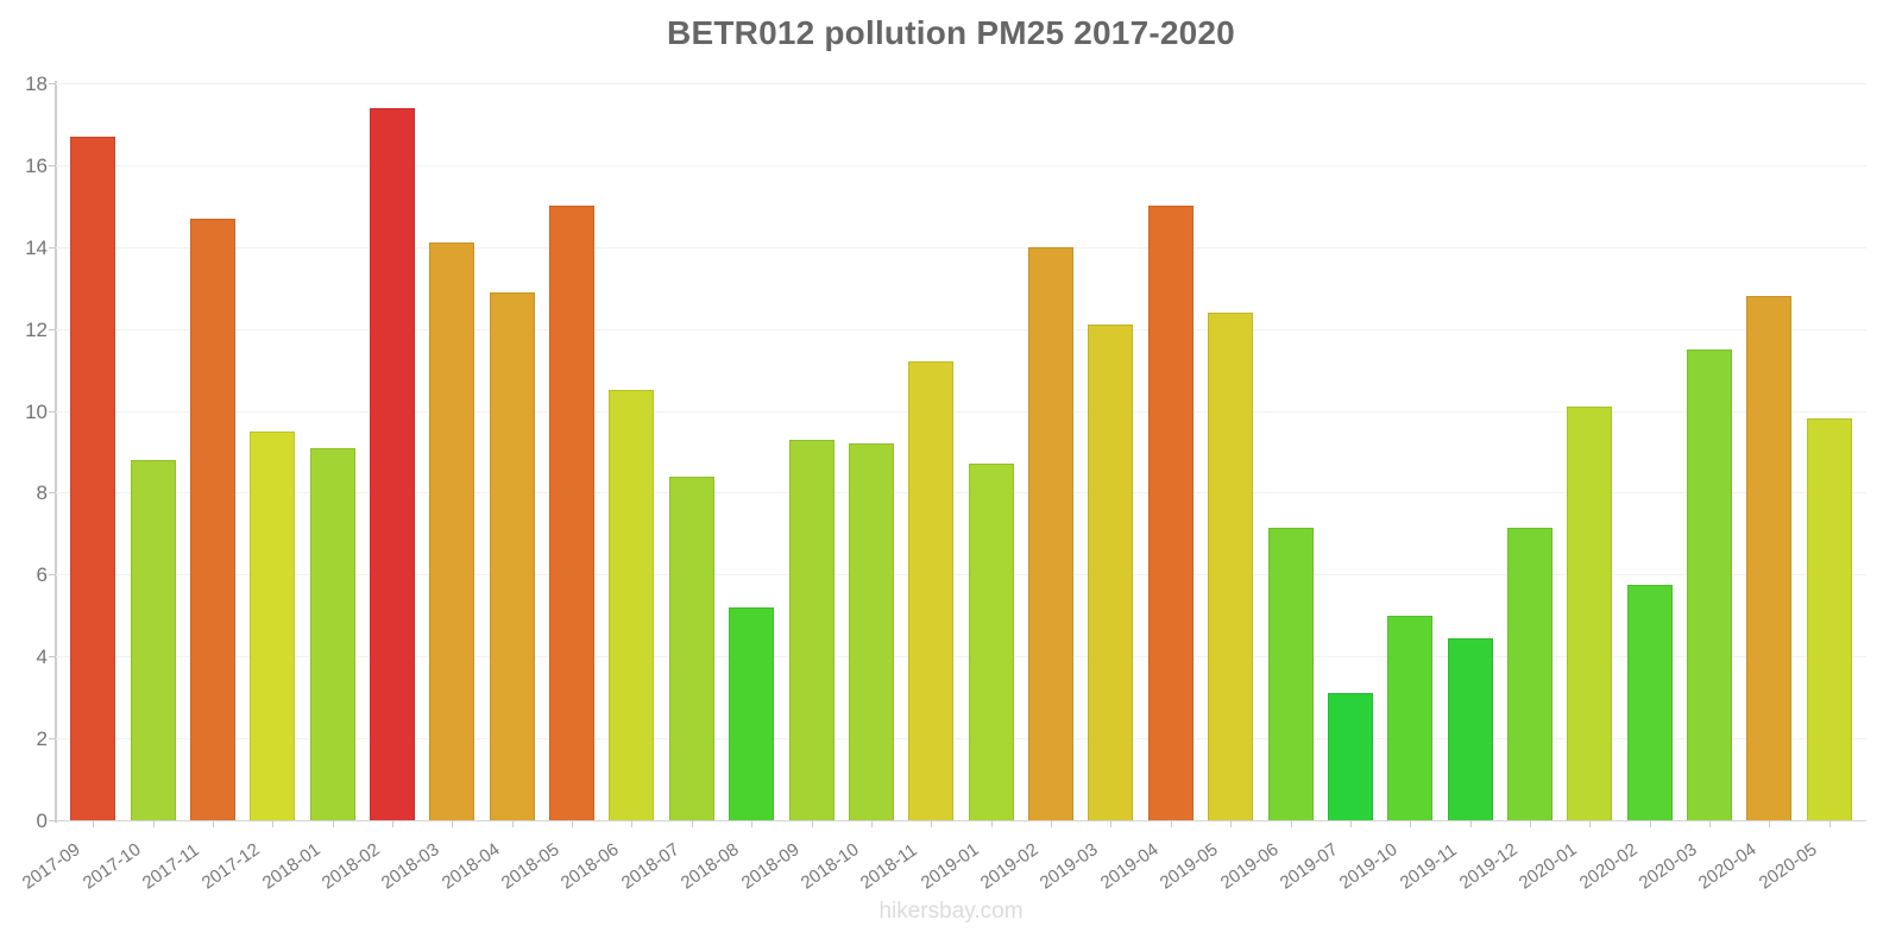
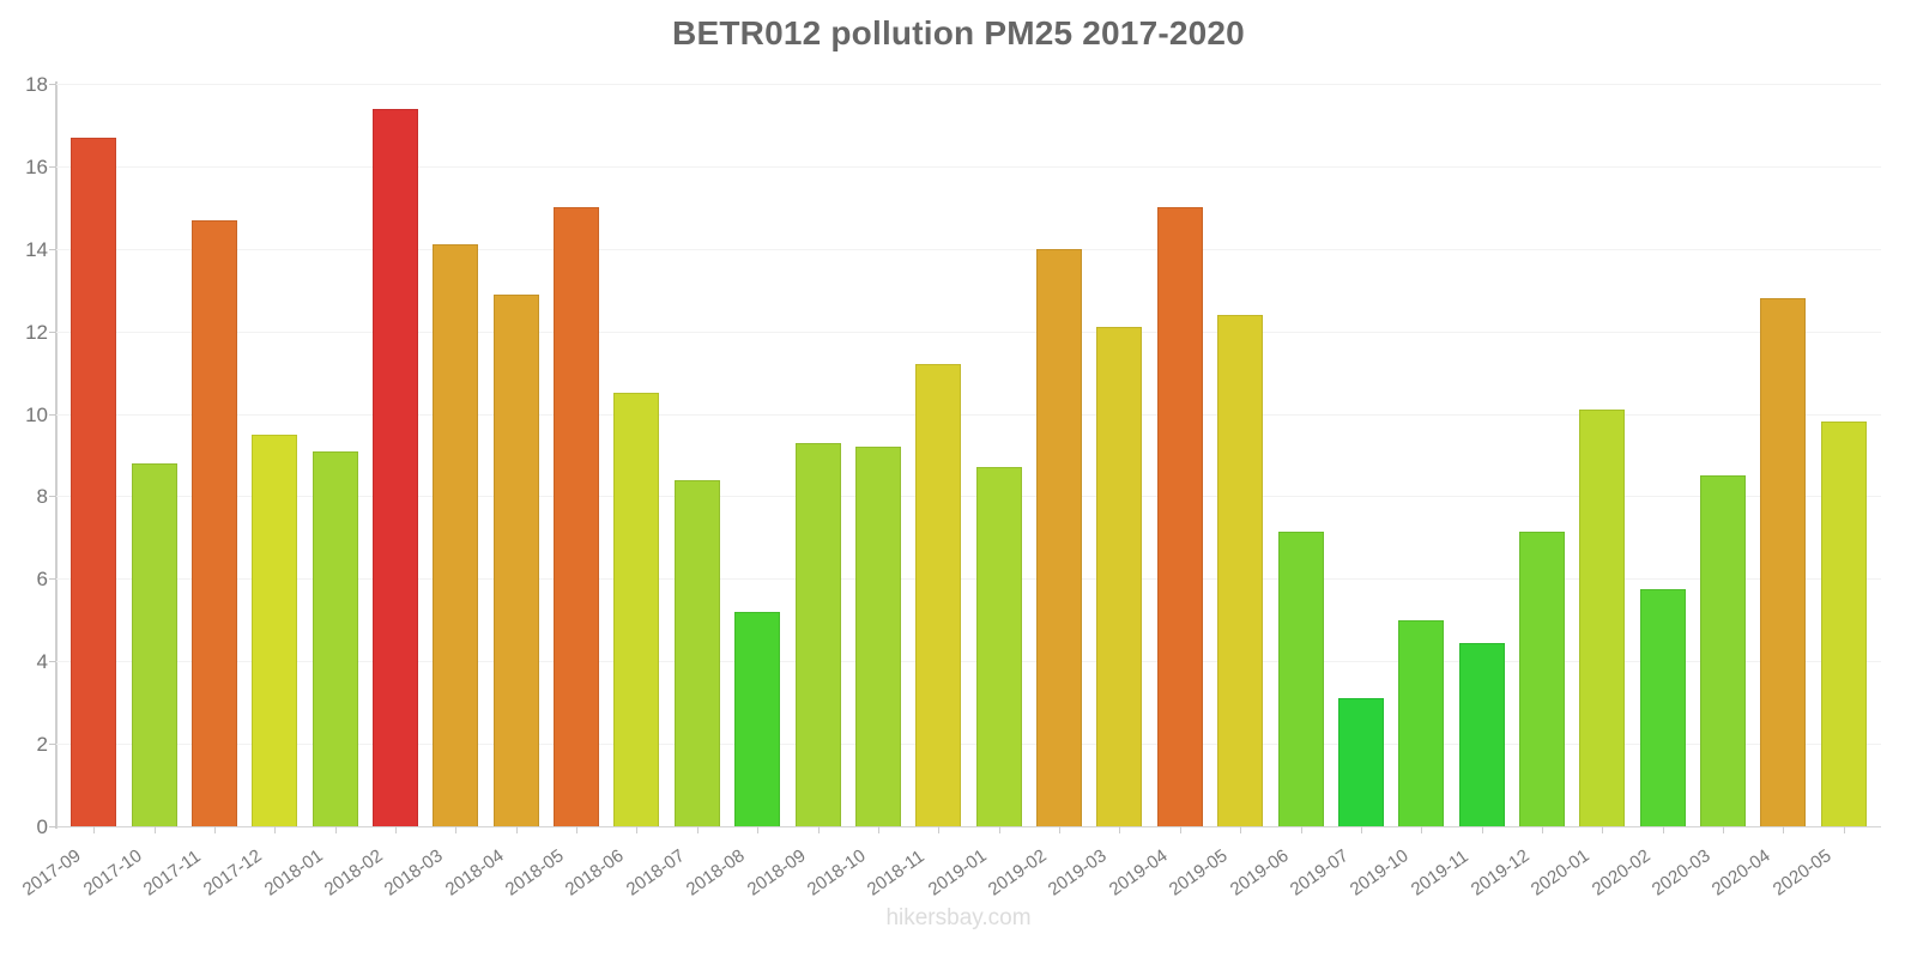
2020-03: 11.5 -> 8.5
